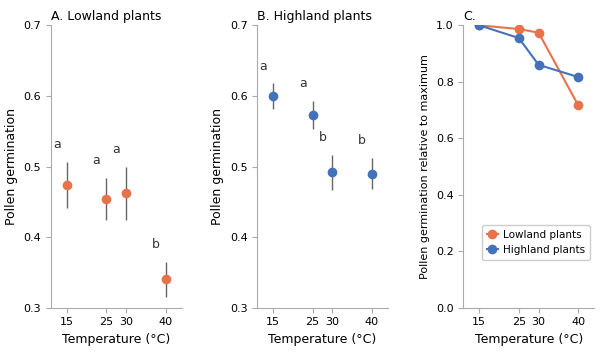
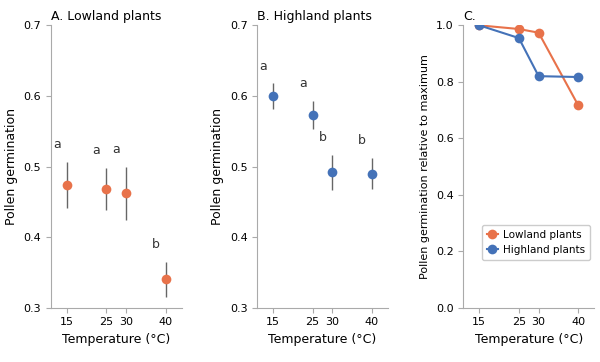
A. Lowland plants/25: 0.454 -> 0.468
C./Highland plants/30: 0.860 -> 0.820
